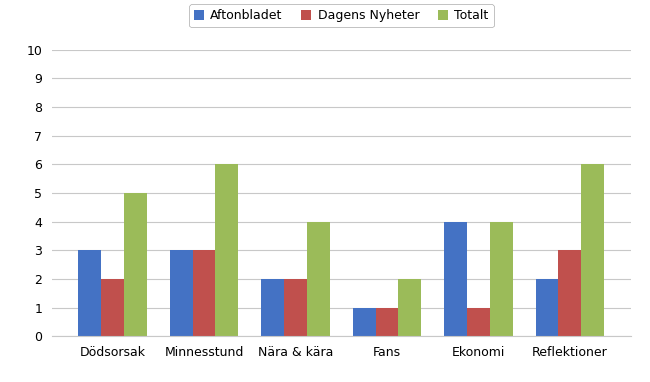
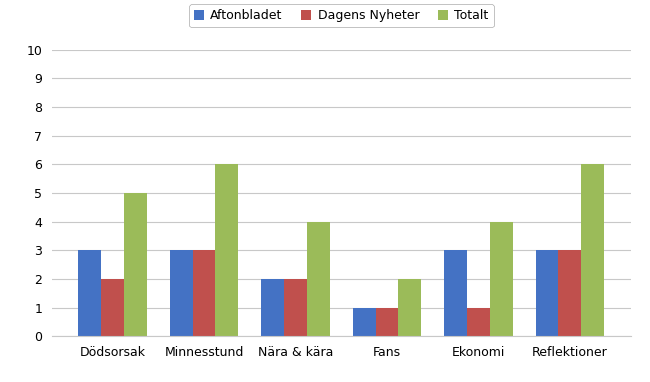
Aftonbladet/Ekonomi: 4 -> 3
Aftonbladet/Reflektioner: 2 -> 3
